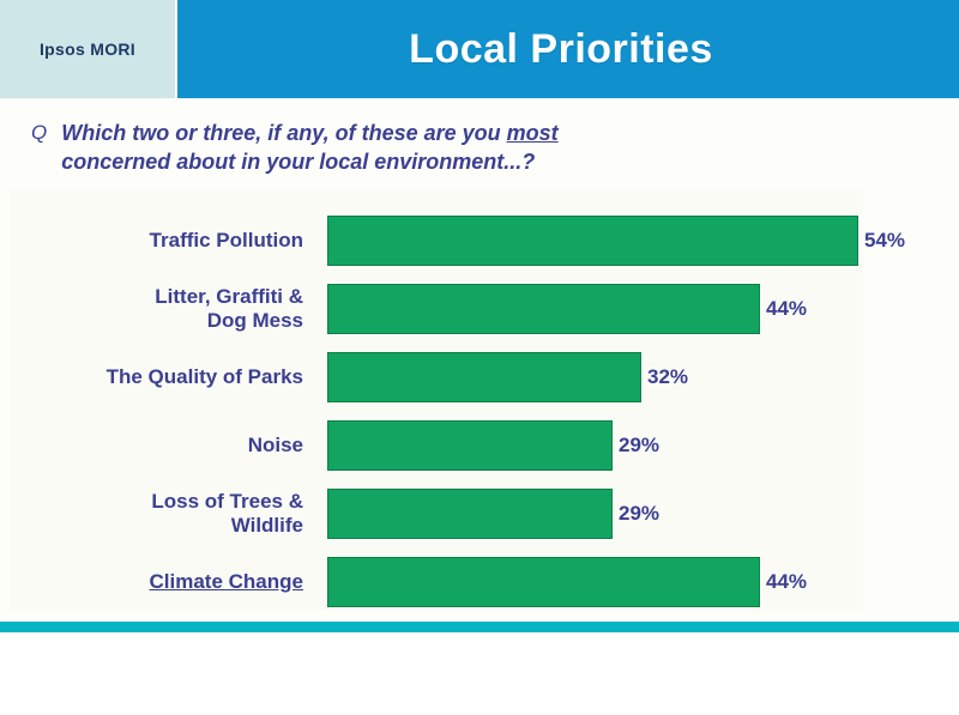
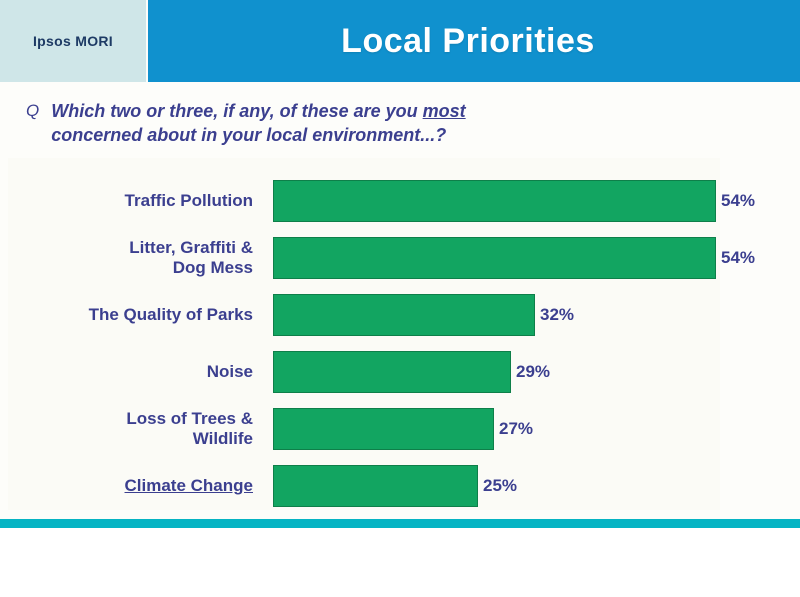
Litter, Graffiti & Dog Mess: 44% -> 54%
Loss of Trees & Wildlife: 29% -> 27%
Climate Change: 44% -> 25%
